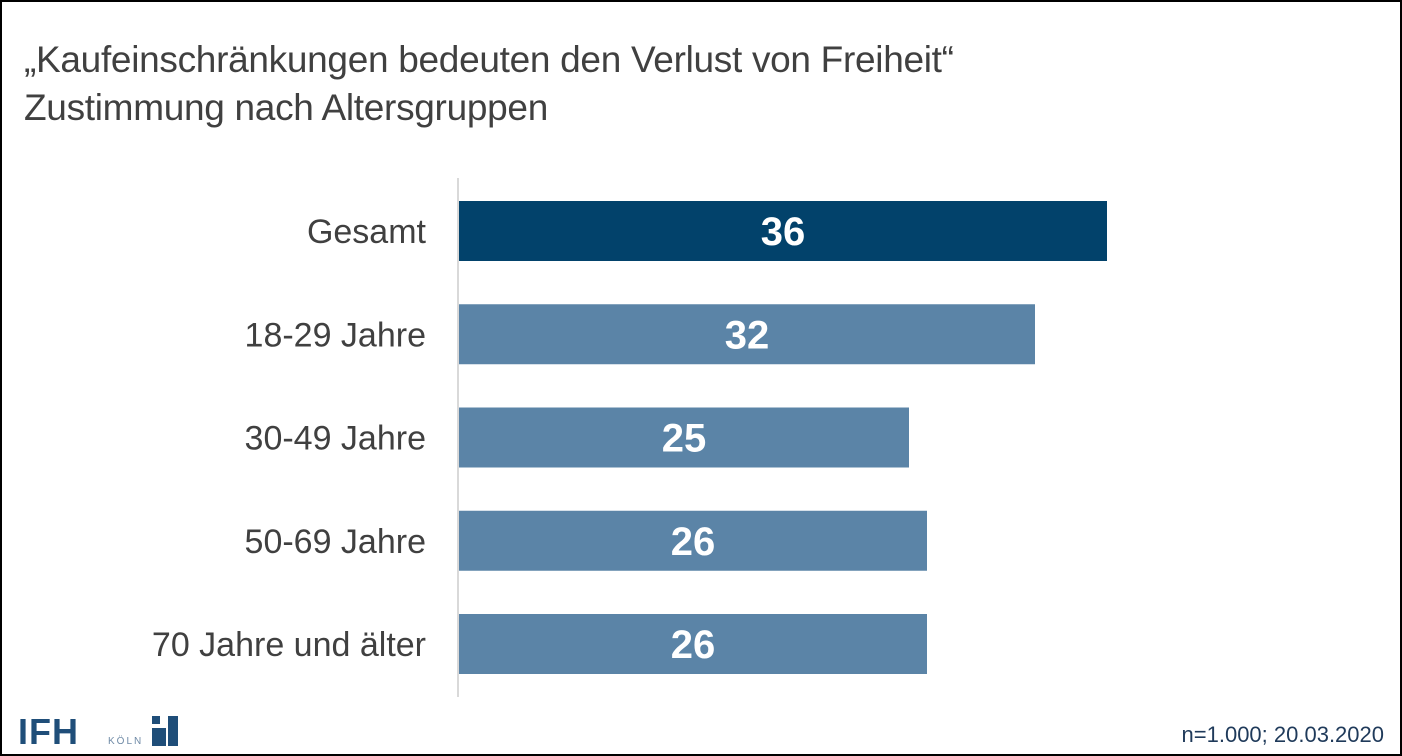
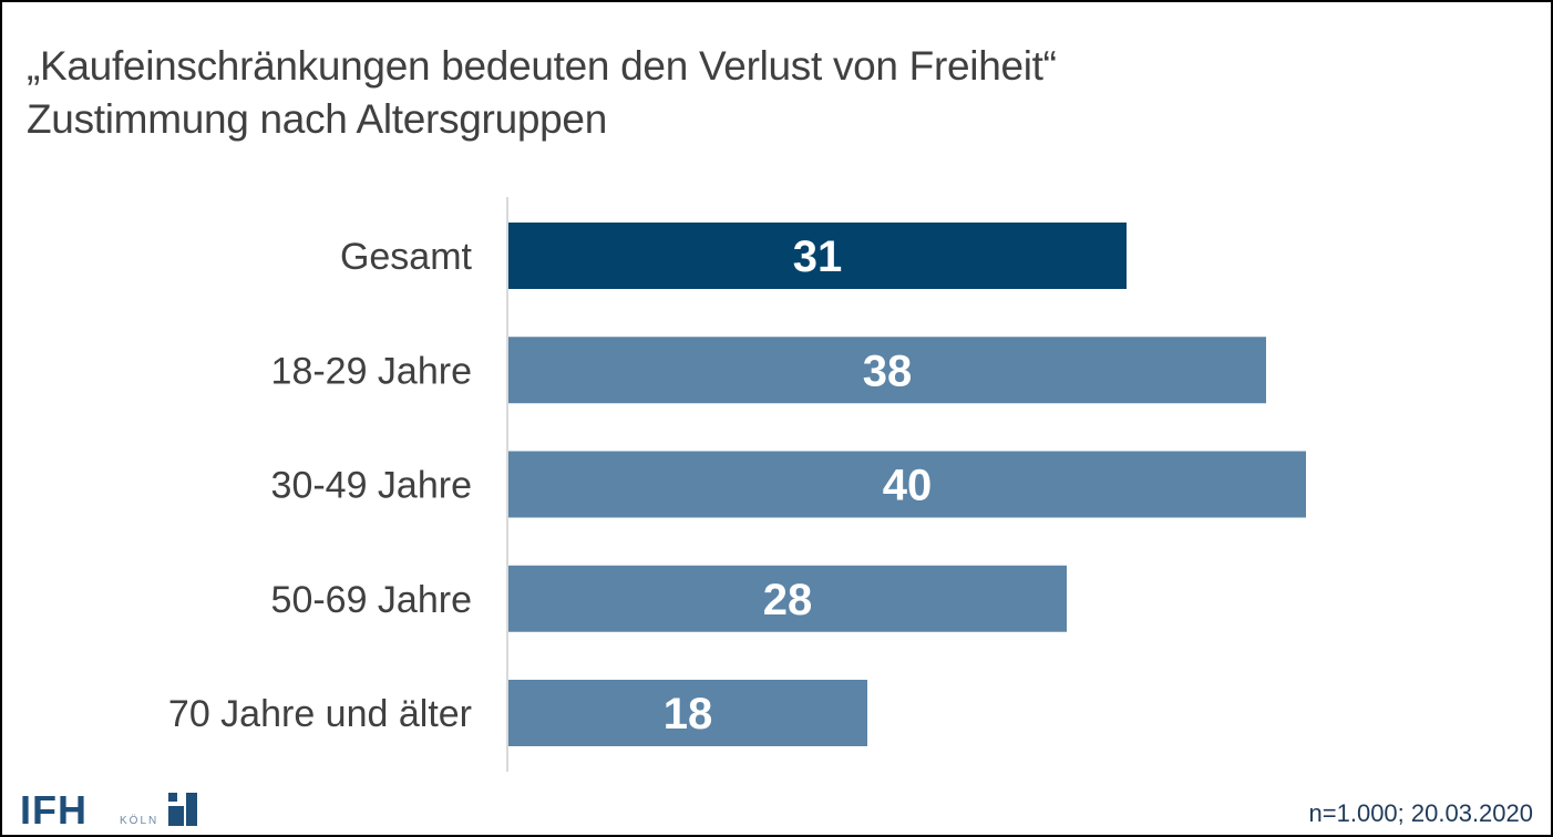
Gesamt: 36 -> 31
18-29 Jahre: 32 -> 38
30-49 Jahre: 25 -> 40
50-69 Jahre: 26 -> 28
70 Jahre und älter: 26 -> 18
